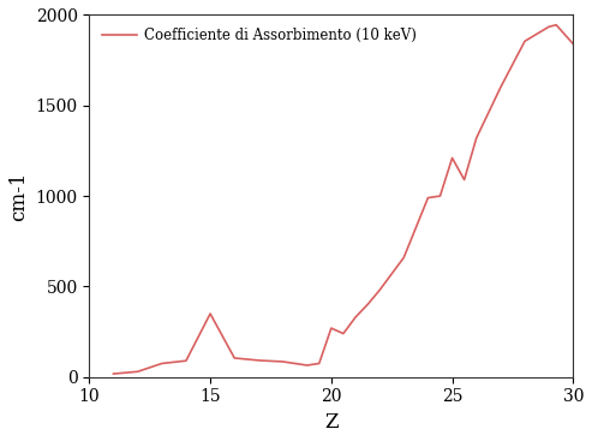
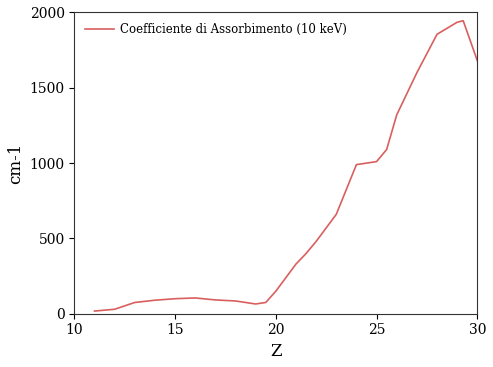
15: 350 -> 100
20: 270 -> 150
25: 1210 -> 1010
30: 1840 -> 1680
